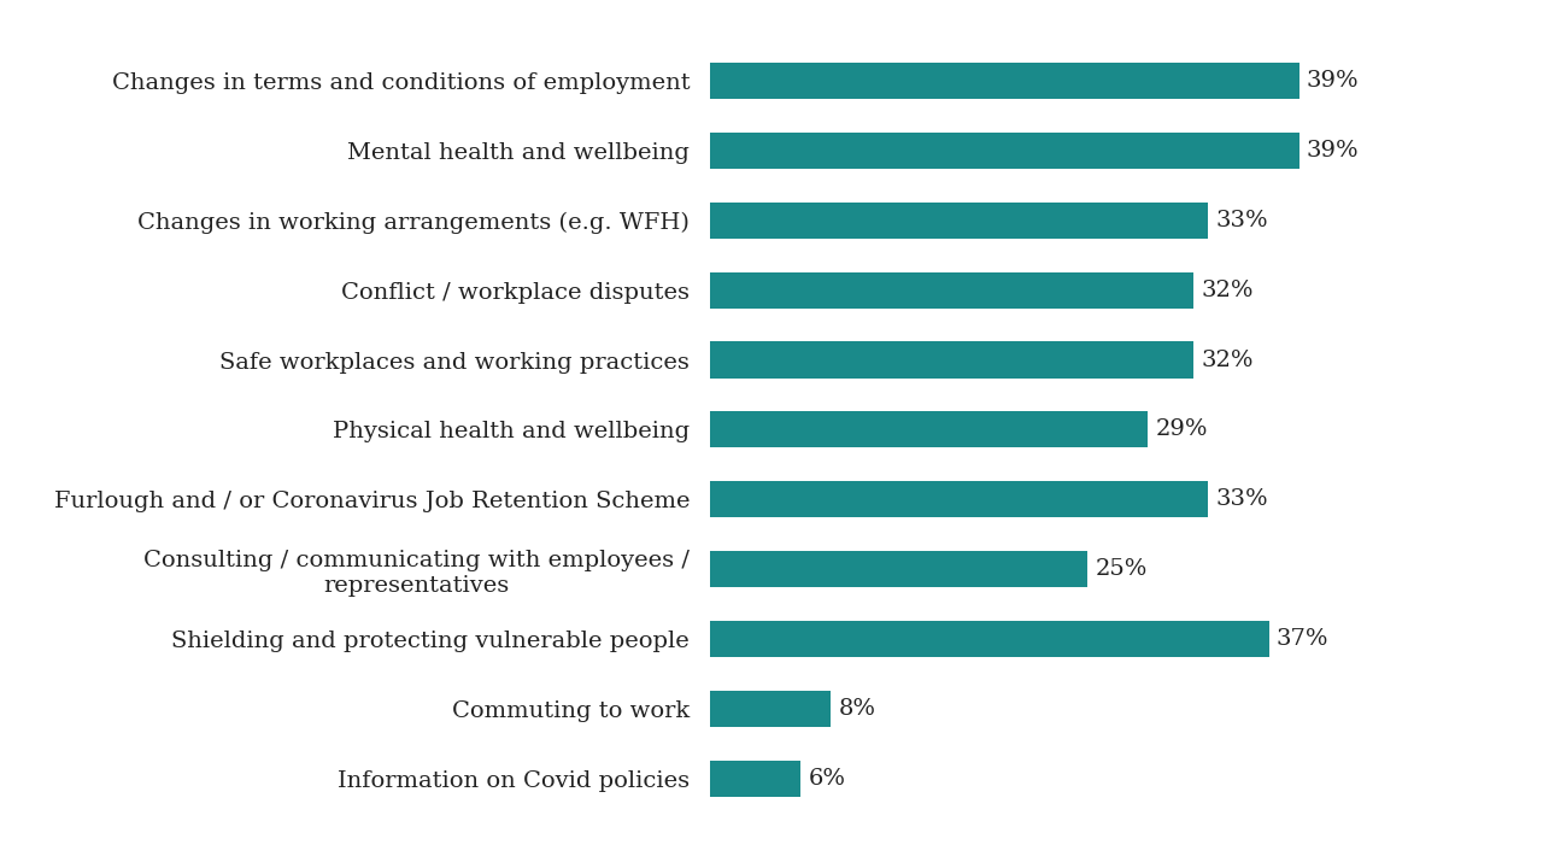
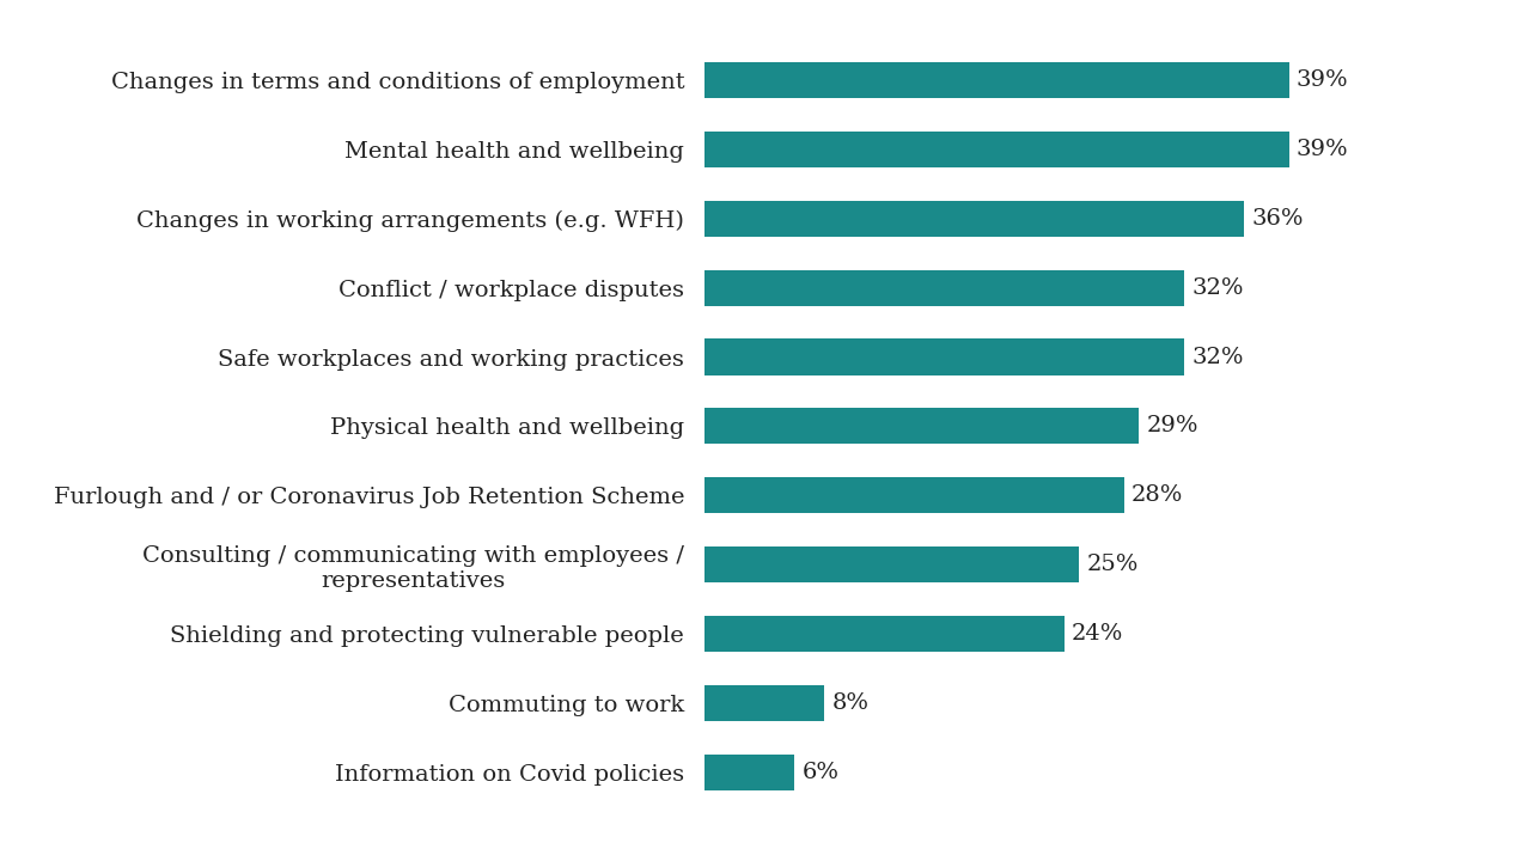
Changes in working arrangements (e.g. WFH): 33% -> 36%
Furlough and / or Coronavirus Job Retention Scheme: 33% -> 28%
Shielding and protecting vulnerable people: 37% -> 24%
